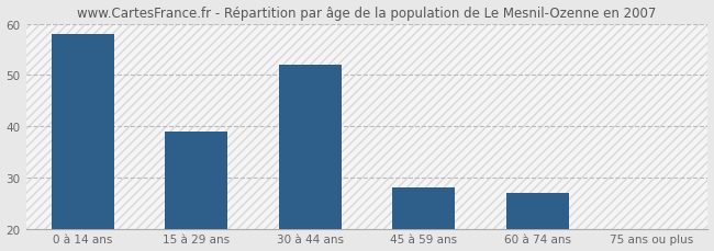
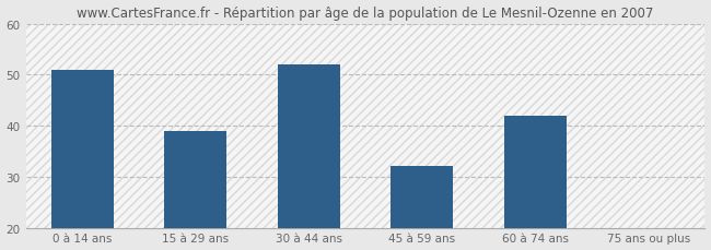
0 à 14 ans: 58 -> 51
45 à 59 ans: 28 -> 32
60 à 74 ans: 27 -> 42
